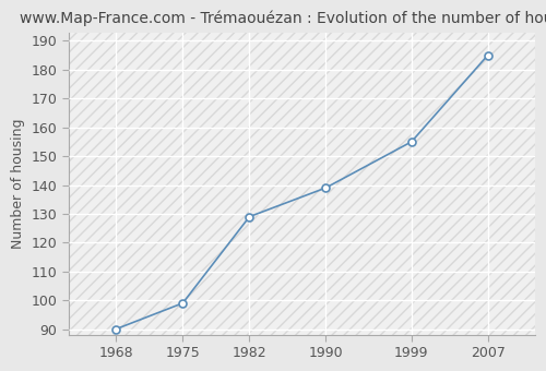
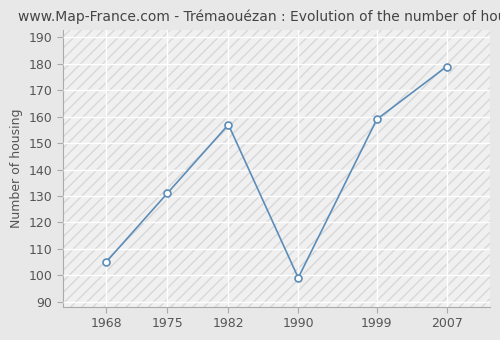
1968: 90 -> 105
1975: 99 -> 131
1982: 129 -> 157
1990: 139 -> 99
1999: 155 -> 159
2007: 185 -> 179
